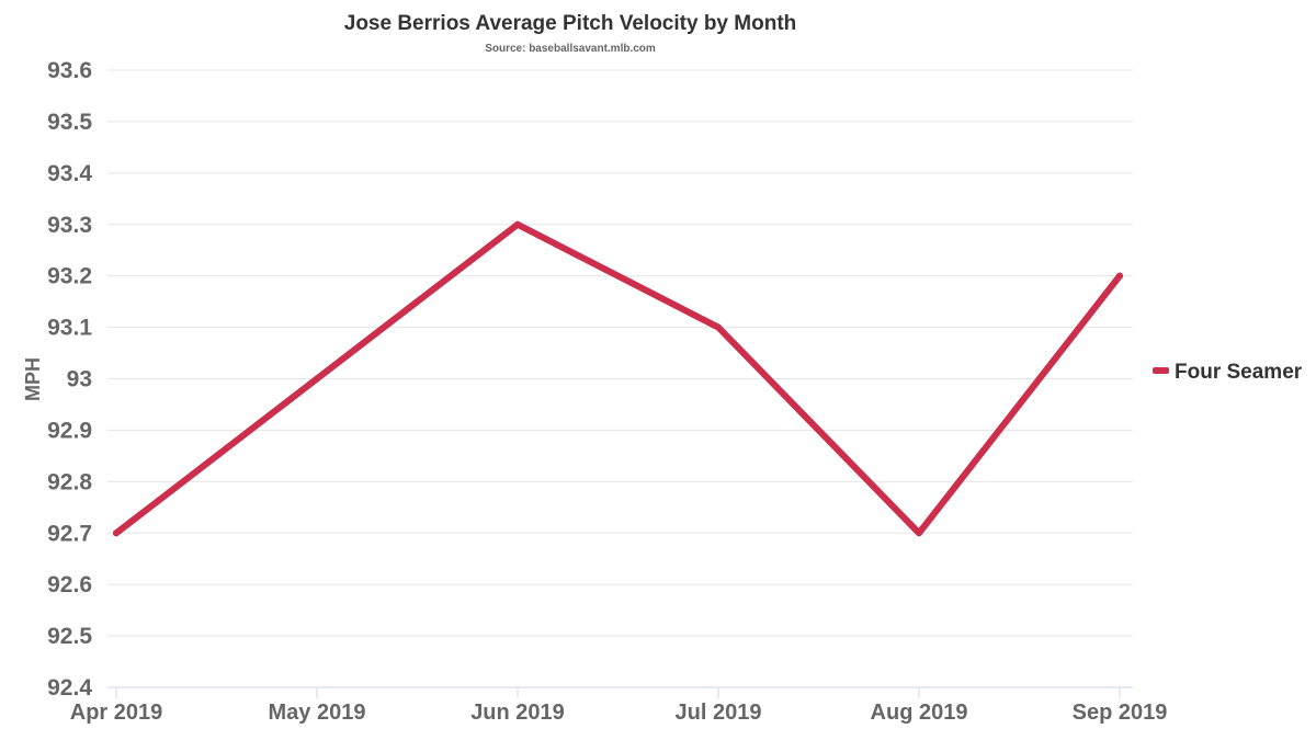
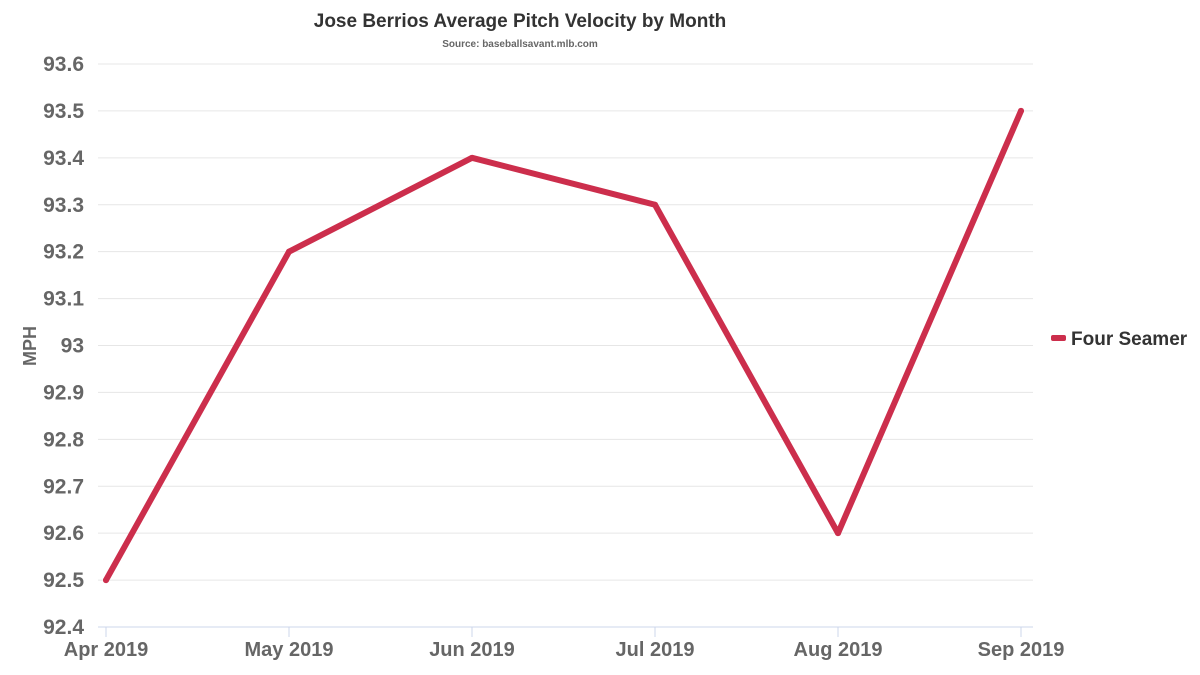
Apr 2019: 92.7 -> 92.5
May 2019: 93.0 -> 93.2
Jun 2019: 93.3 -> 93.4
Jul 2019: 93.1 -> 93.3
Aug 2019: 92.7 -> 92.6
Sep 2019: 93.2 -> 93.5
